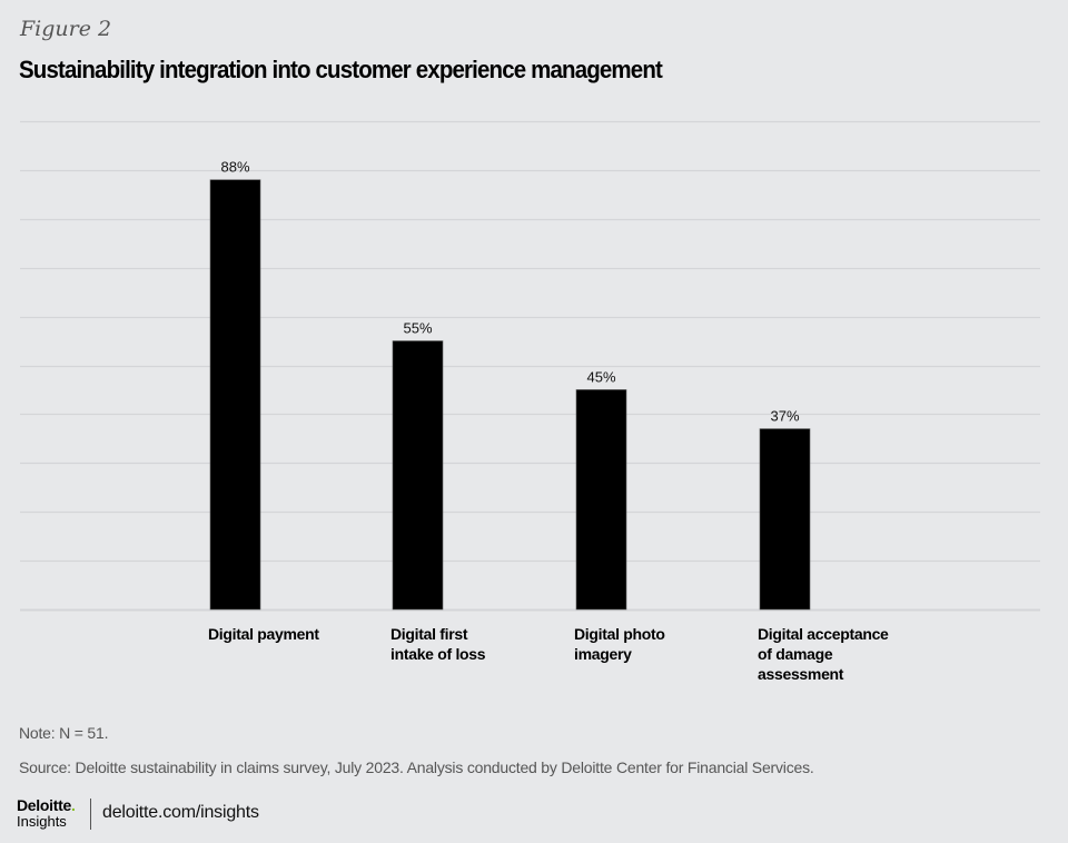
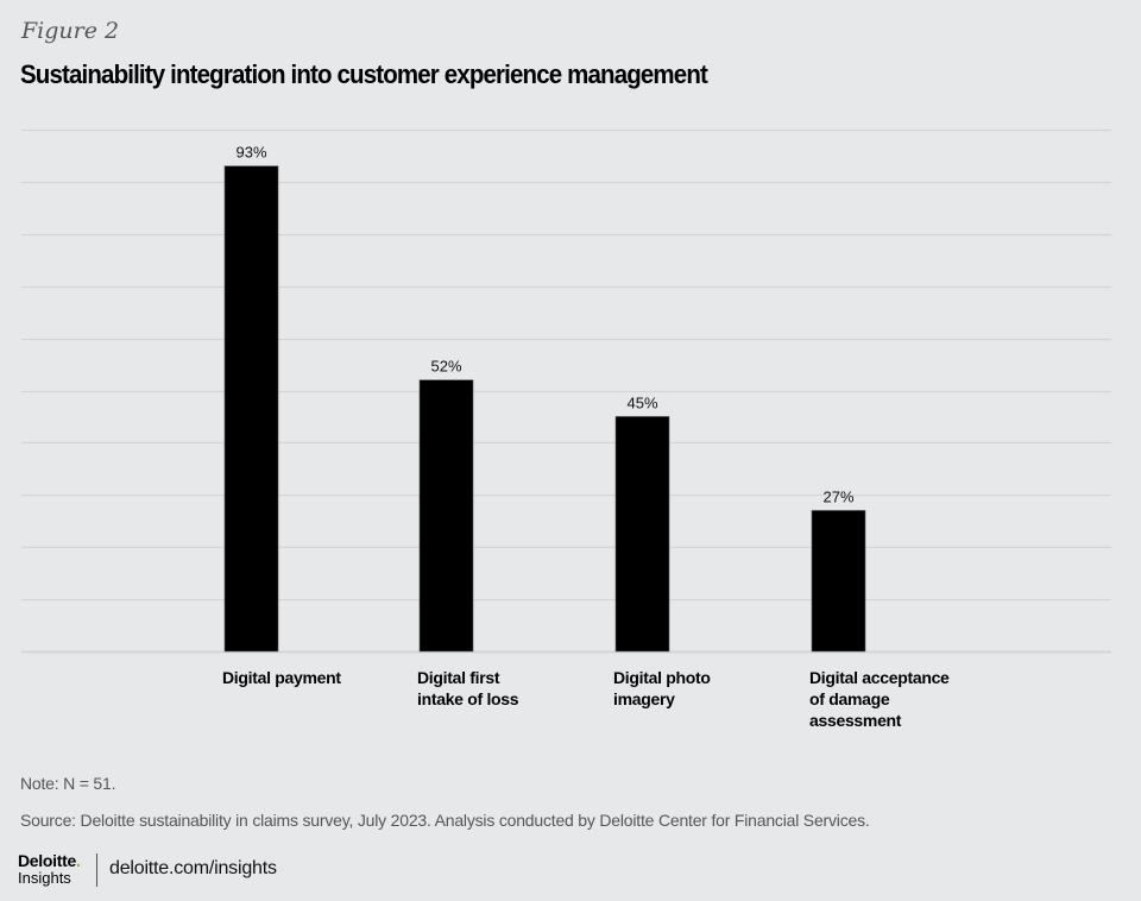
Digital payment: 88% -> 93%
Digital first intake of loss: 55% -> 52%
Digital acceptance of damage assessment: 37% -> 27%
